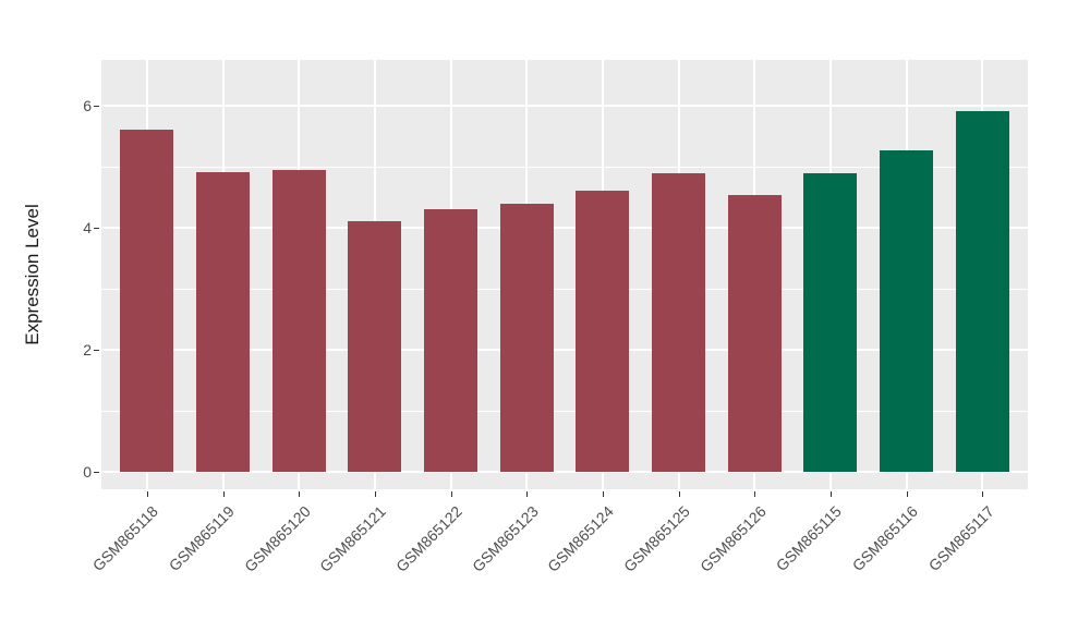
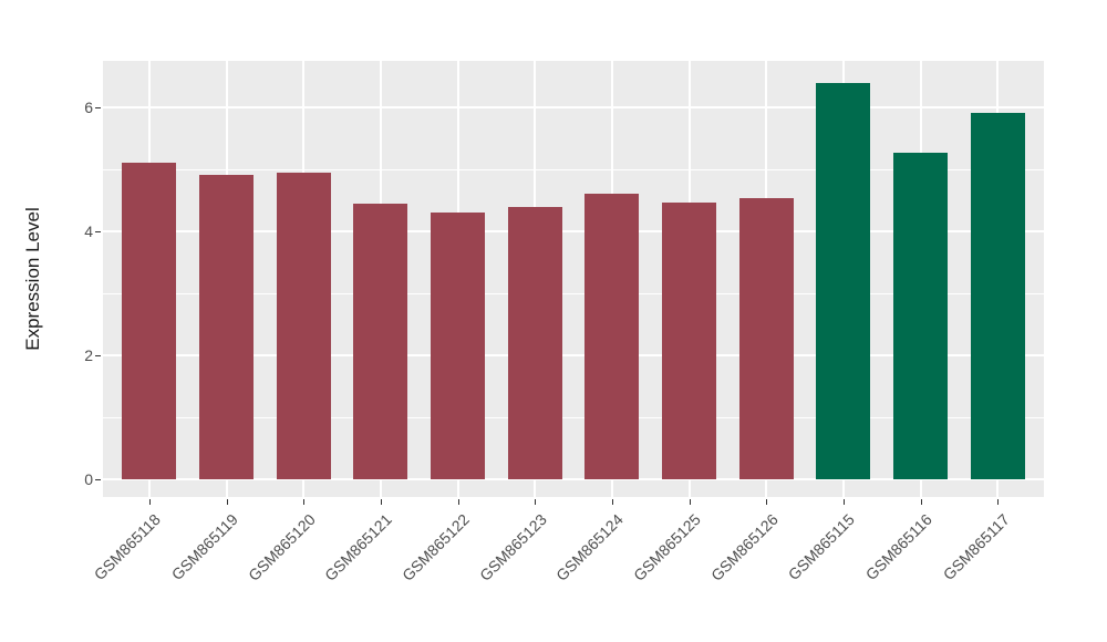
GSM865118: 5.6 -> 5.1
GSM865121: 4.1 -> 4.5
GSM865125: 4.9 -> 4.5
GSM865115: 4.9 -> 6.4
